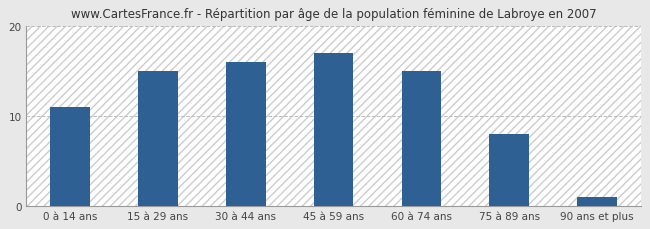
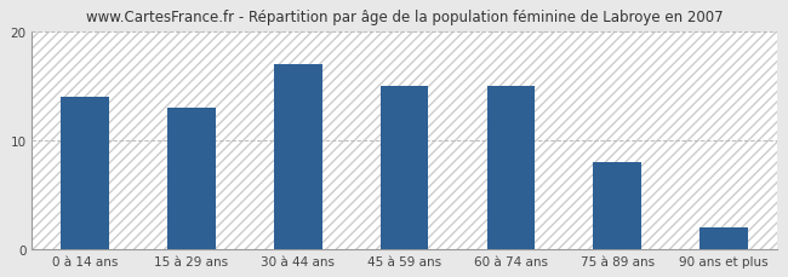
0 à 14 ans: 11 -> 14
15 à 29 ans: 15 -> 13
30 à 44 ans: 16 -> 17
45 à 59 ans: 17 -> 15
90 ans et plus: 1 -> 2
